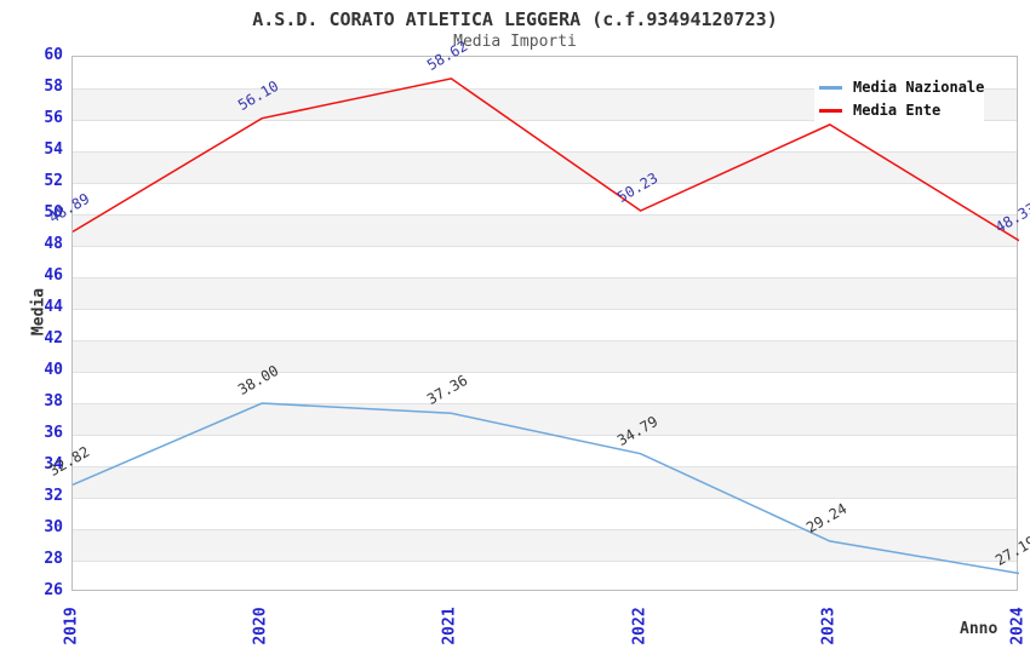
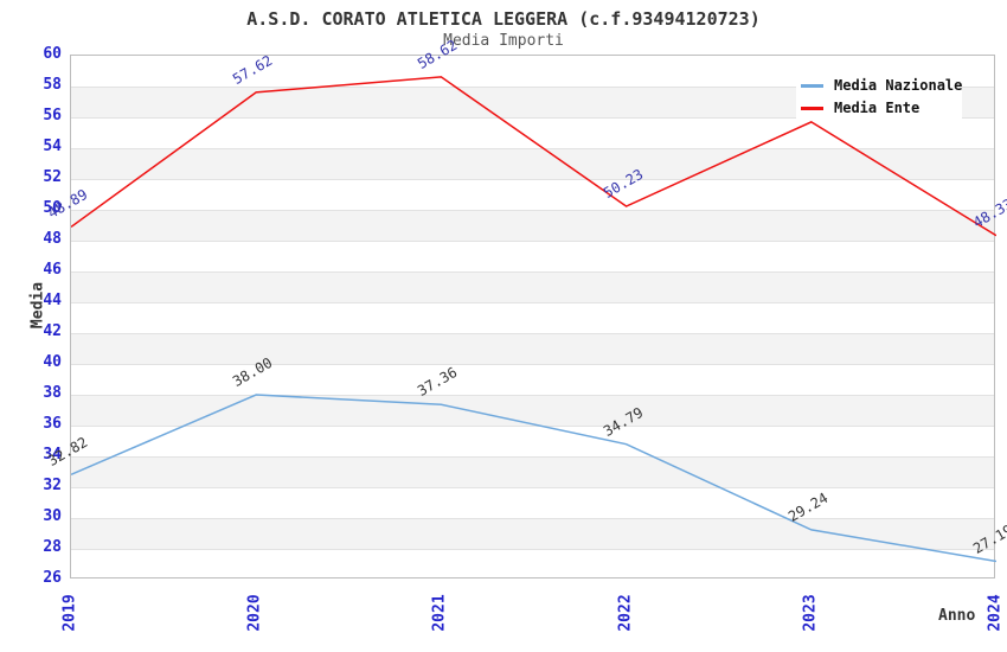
Media Ente/2020: 56.10 -> 57.62
